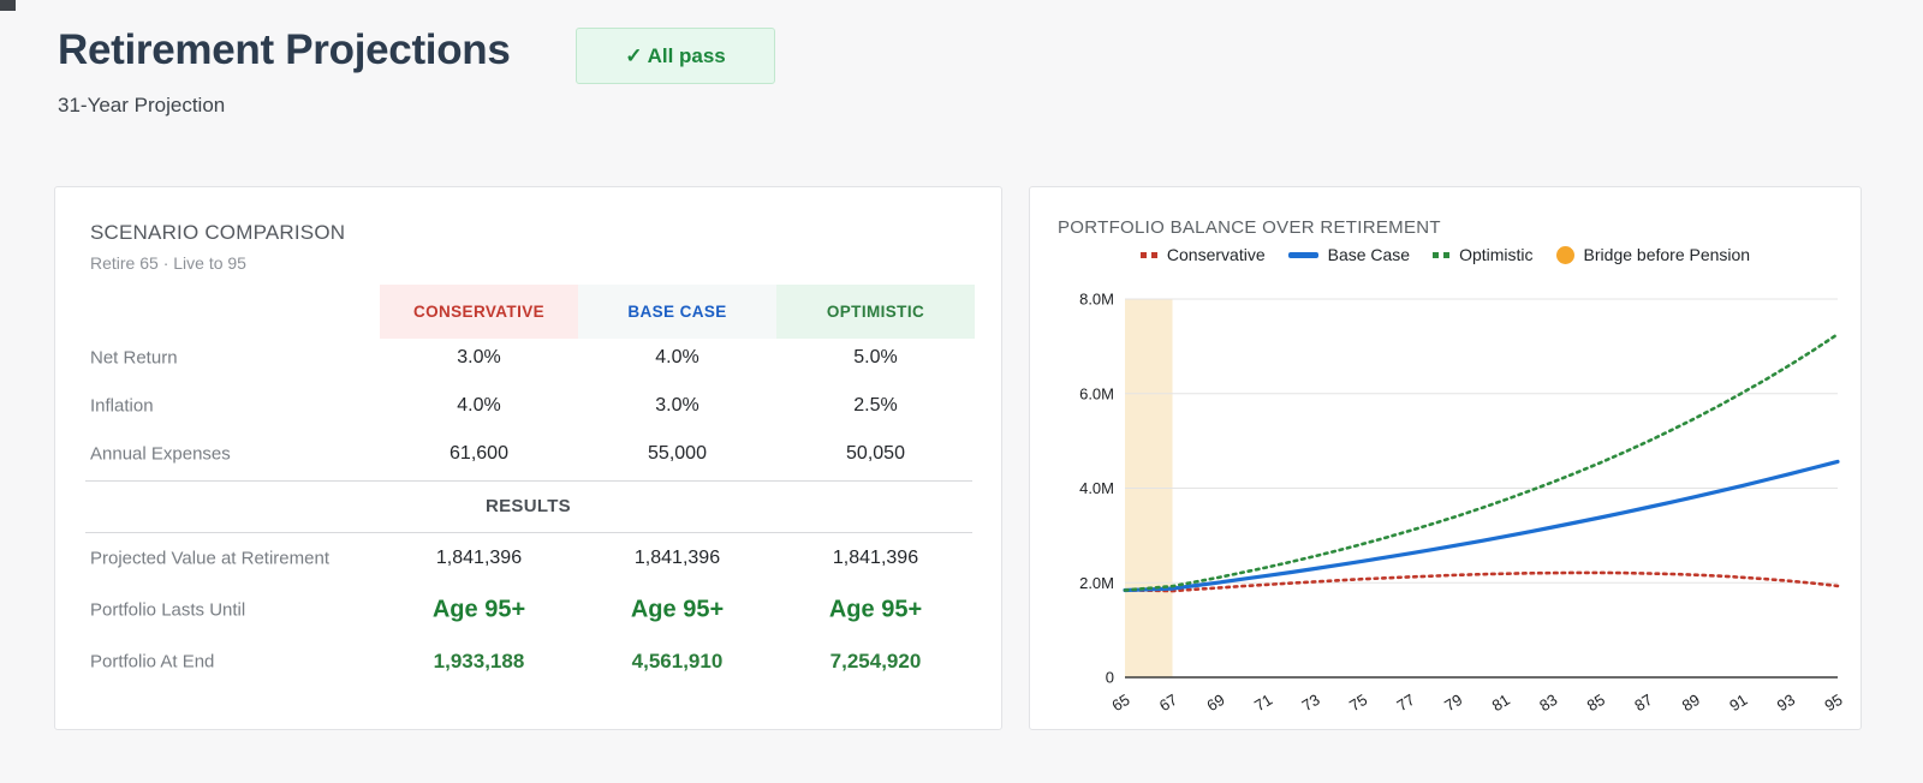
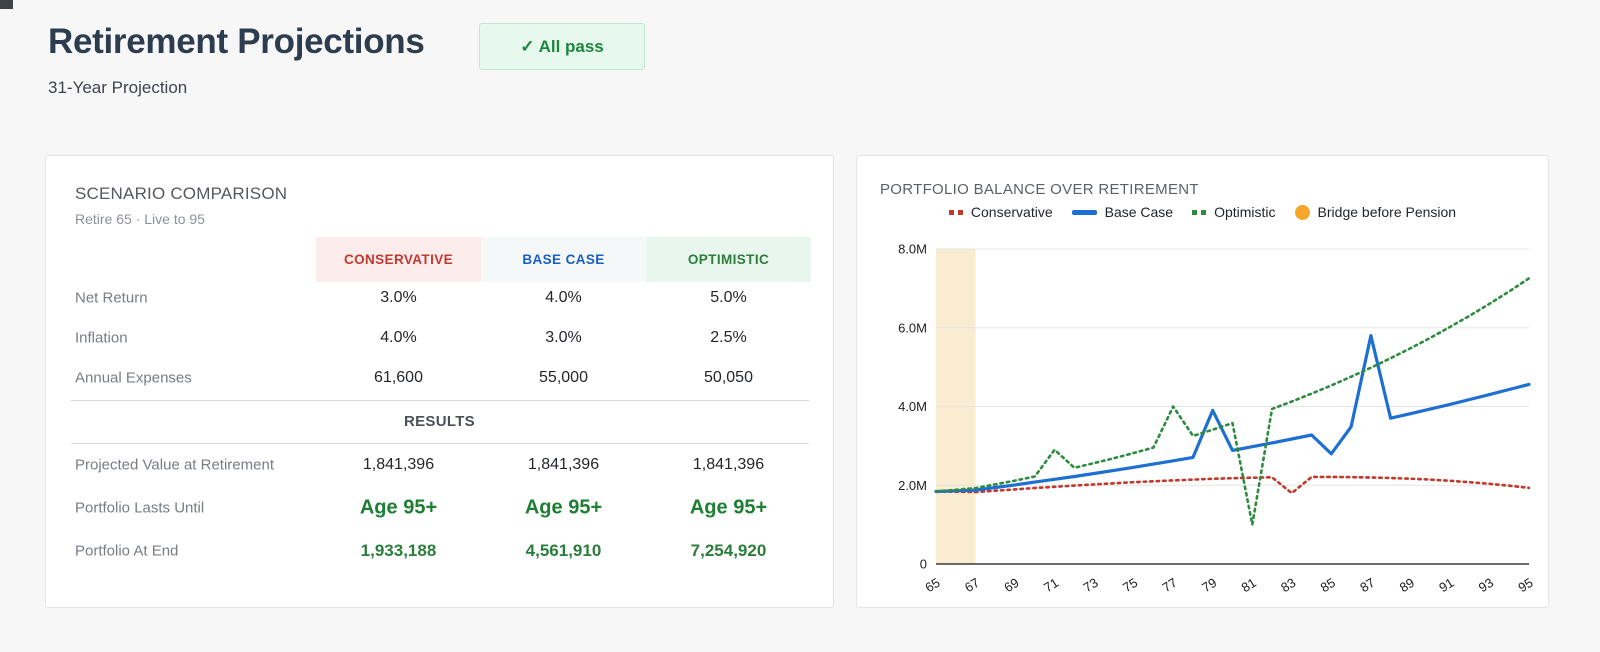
Optimistic/71: 2.3M -> 2.9M
Optimistic/77: 3.1M -> 4.0M
Base Case/79: 2.8M -> 3.9M
Optimistic/81: 3.8M -> 1.0M
Conservative/83: 2.2M -> 1.8M
Base Case/85: 3.4M -> 2.8M
Base Case/87: 3.6M -> 5.8M
